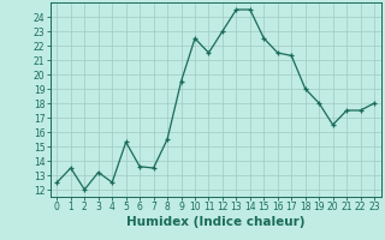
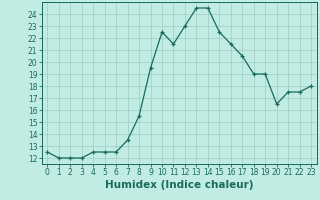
1: 13.5 -> 12.0
3: 13.2 -> 12.0
5: 15.3 -> 12.5
6: 13.6 -> 12.5
17: 21.3 -> 20.5
19: 18.0 -> 19.0
